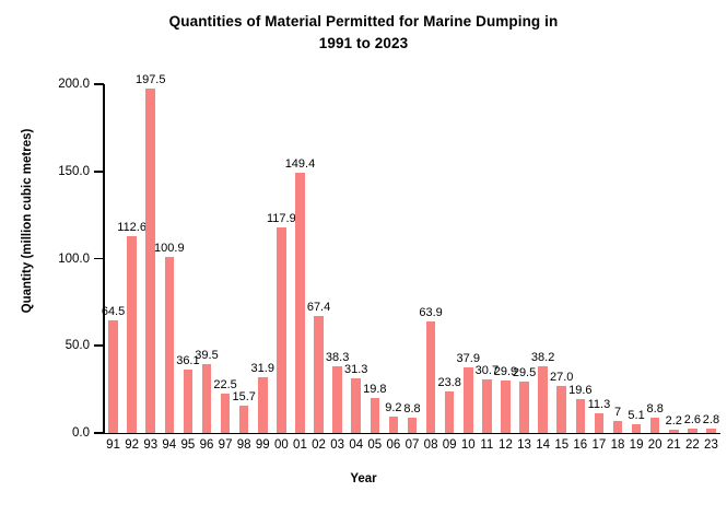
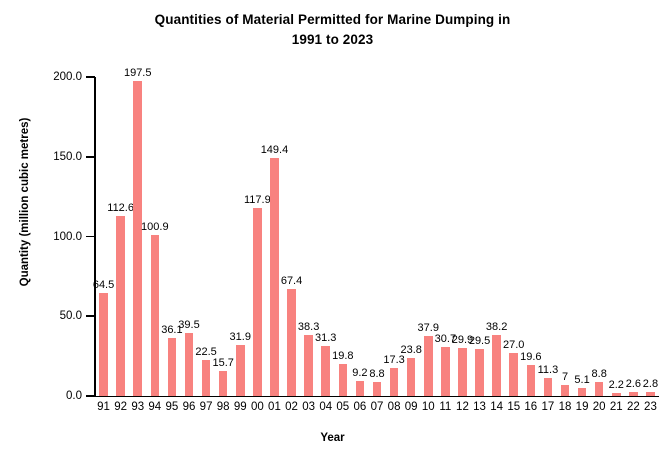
08: 63.9 -> 17.3
